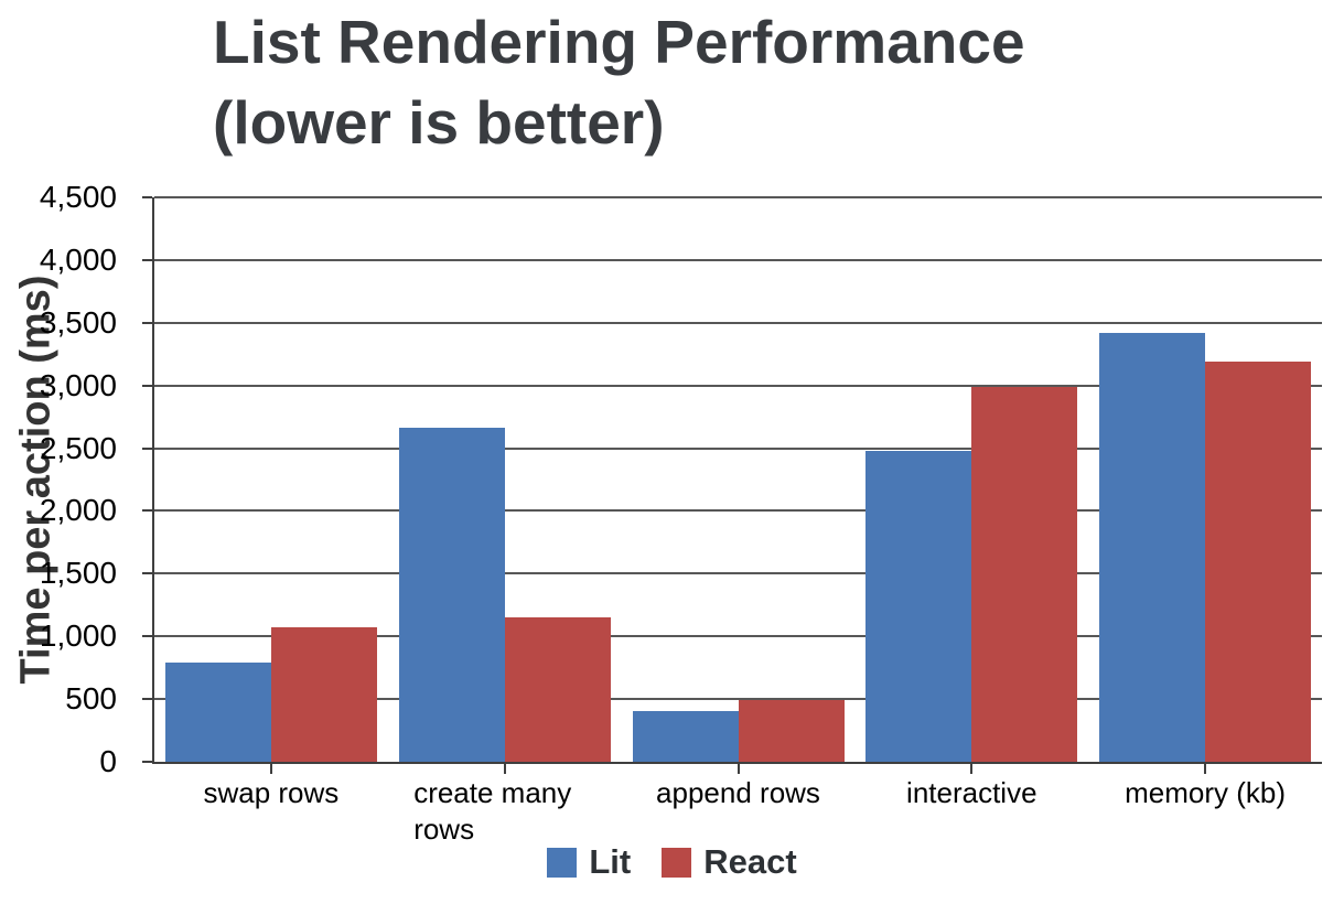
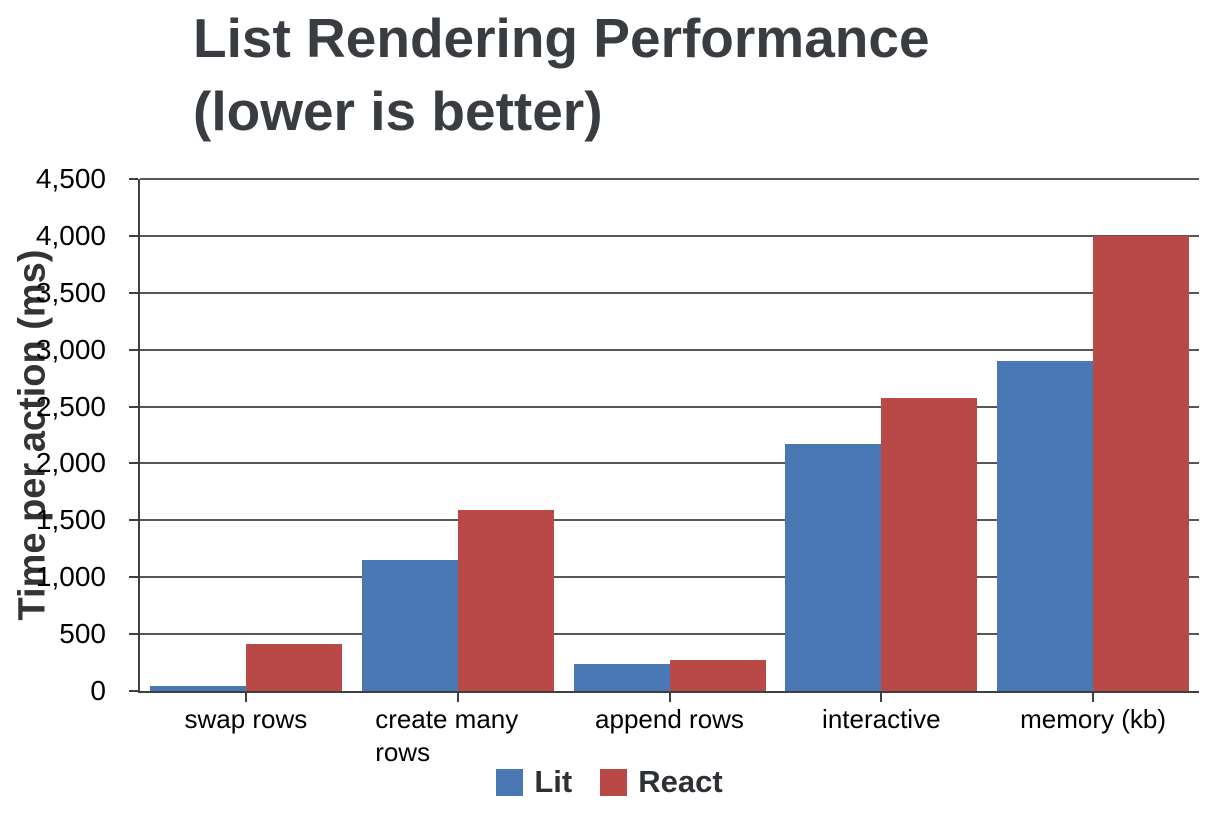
Lit/swap rows: 790 -> 40
React/swap rows: 1070 -> 410
Lit/create many rows: 2660 -> 1150
React/create many rows: 1150 -> 1590
Lit/append rows: 400 -> 240
React/append rows: 490 -> 280
Lit/interactive: 2480 -> 2180
React/interactive: 2990 -> 2580
Lit/memory (kb): 3420 -> 2900
React/memory (kb): 3190 -> 4000
